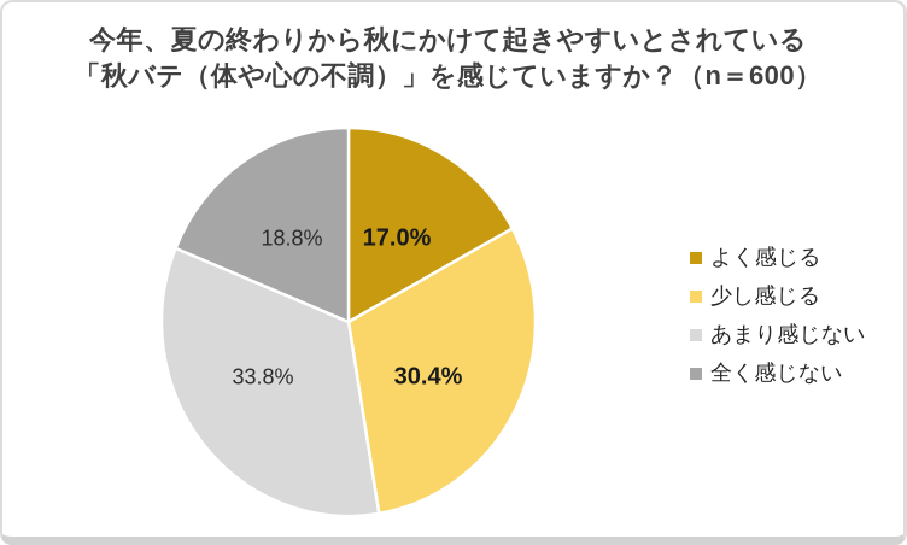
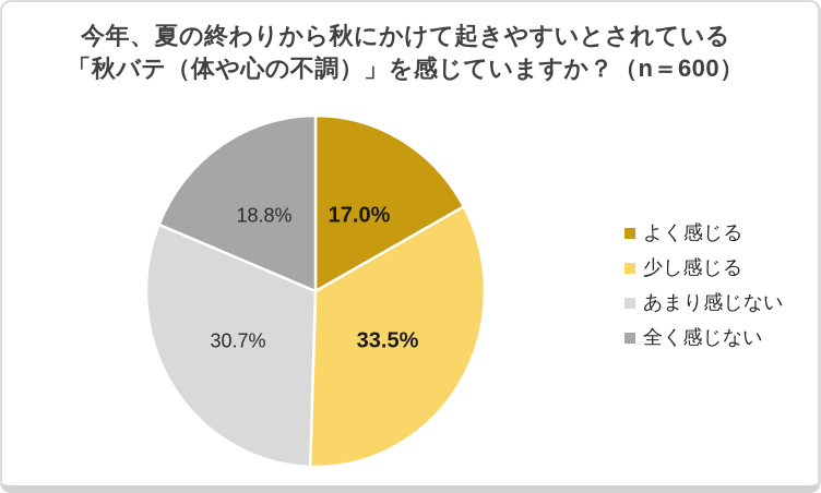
少し感じる: 30.4% -> 33.5%
あまり感じない: 33.8% -> 30.7%
